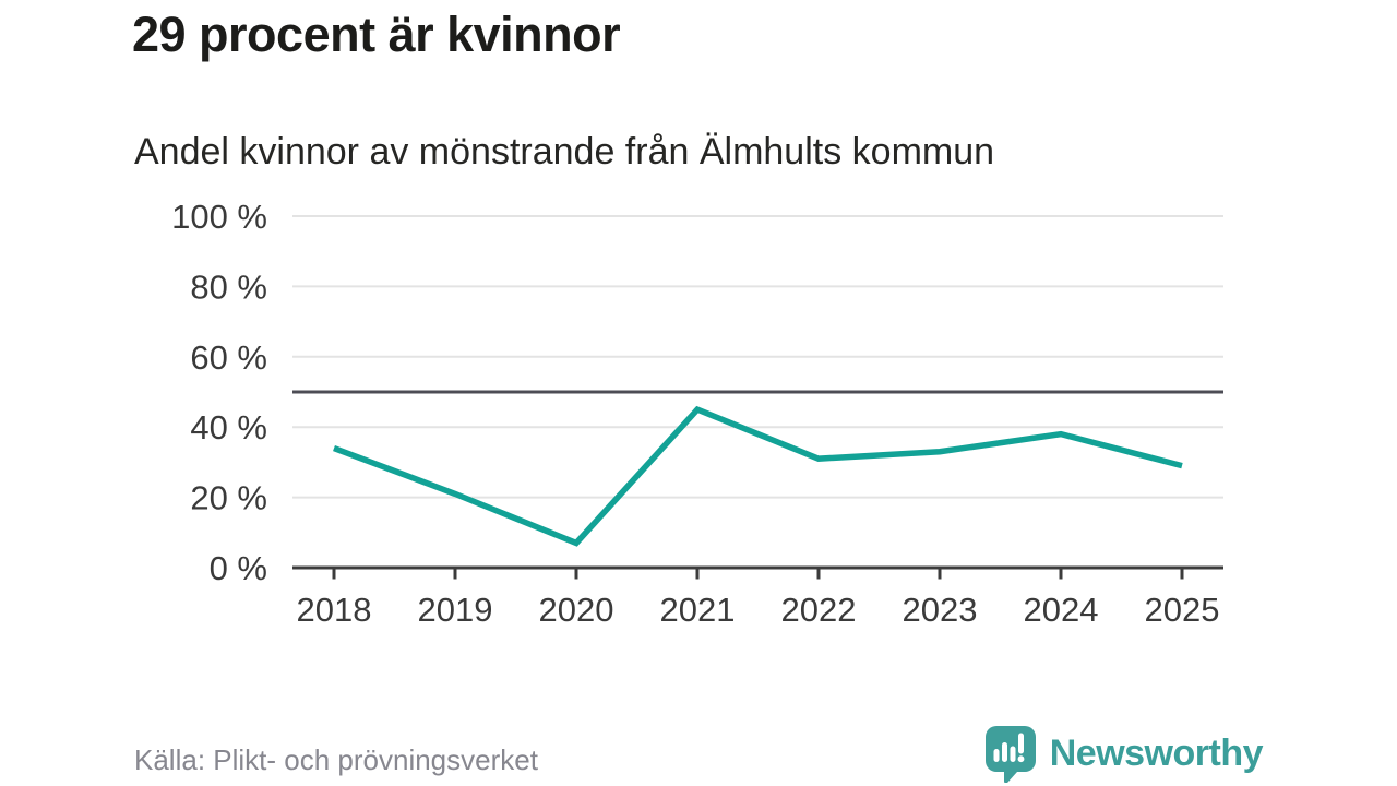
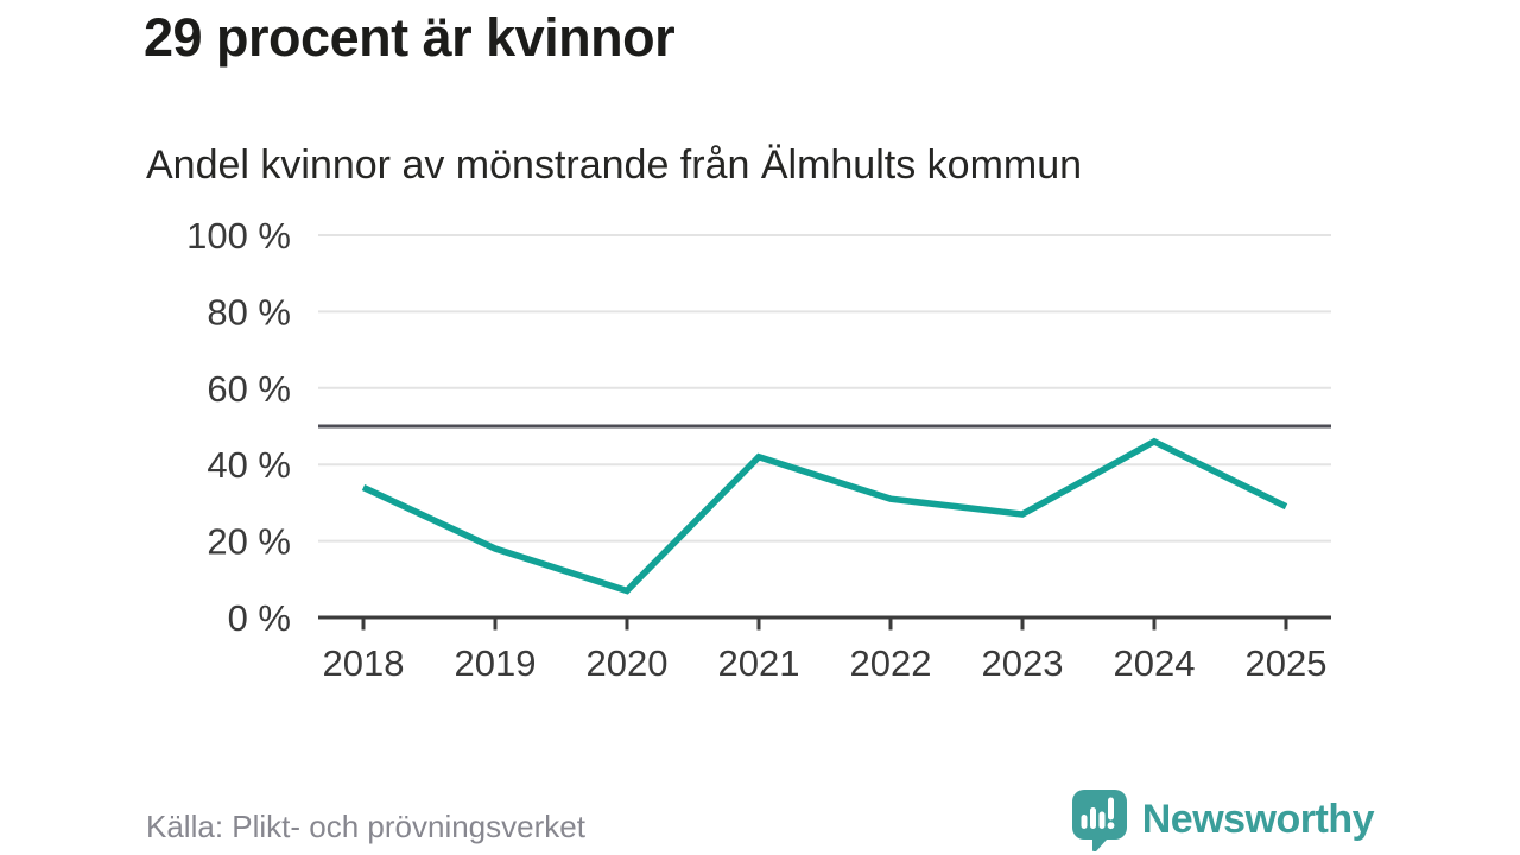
2019: 21% -> 18%
2021: 45% -> 42%
2023: 33% -> 27%
2024: 38% -> 46%
